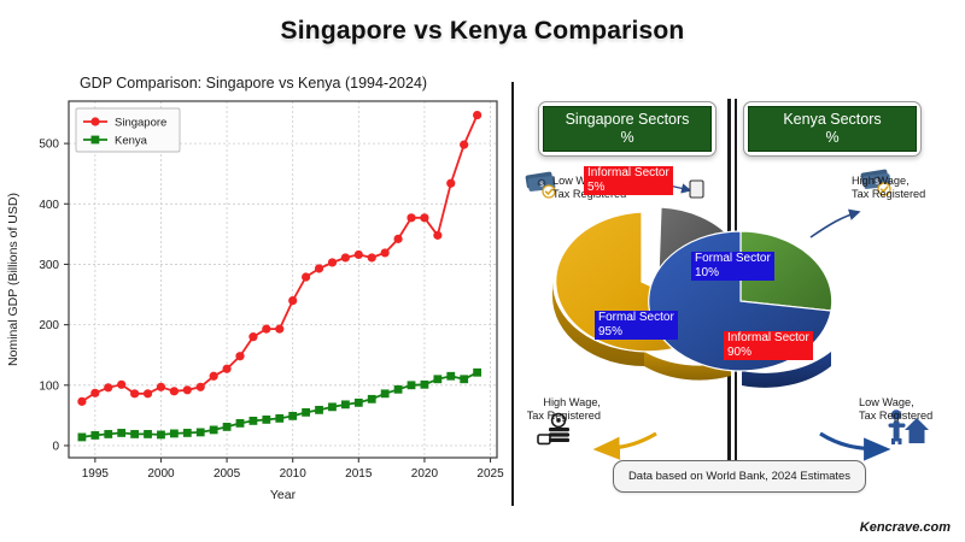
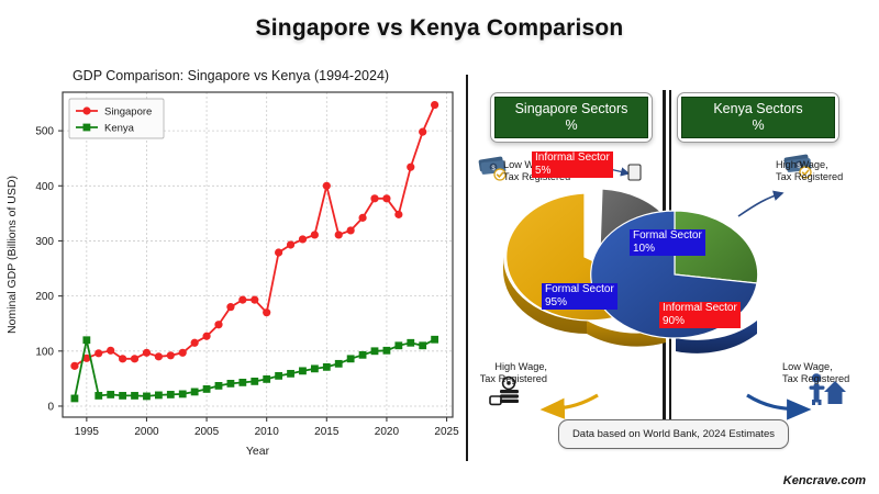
Kenya/1995: 20 -> 120
Singapore/2010: 240 -> 170
Singapore/2015: 320 -> 400
